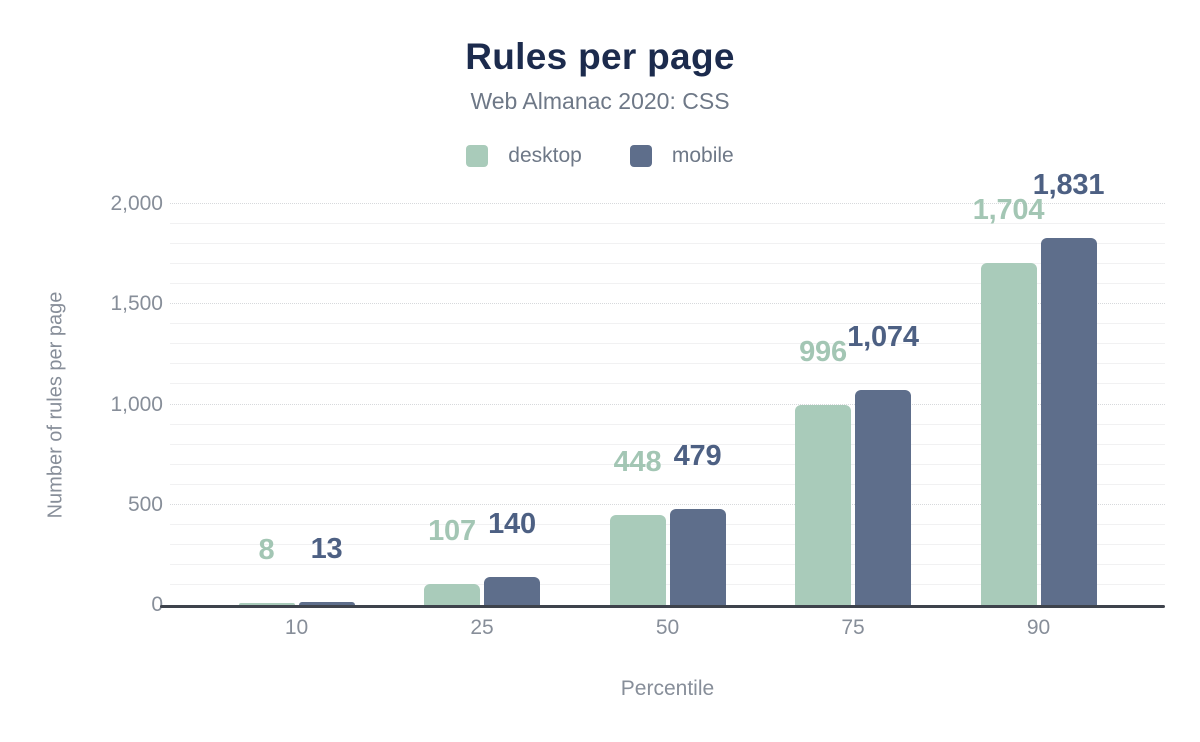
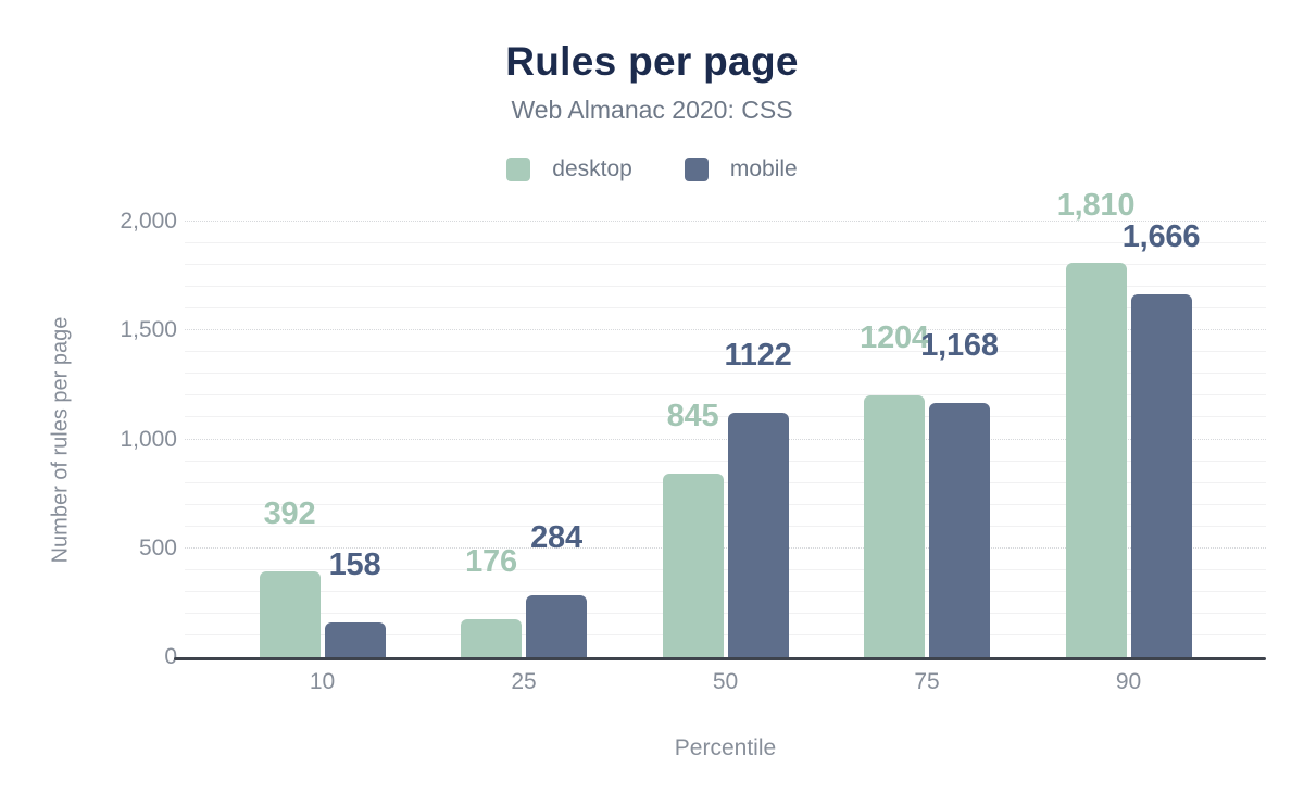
desktop/10: 8 -> 392
mobile/10: 13 -> 158
desktop/25: 107 -> 176
mobile/25: 140 -> 284
desktop/50: 448 -> 845
mobile/50: 479 -> 1122
desktop/75: 996 -> 1204
mobile/75: 1,074 -> 1,168
desktop/90: 1,704 -> 1,810
mobile/90: 1,831 -> 1,666
